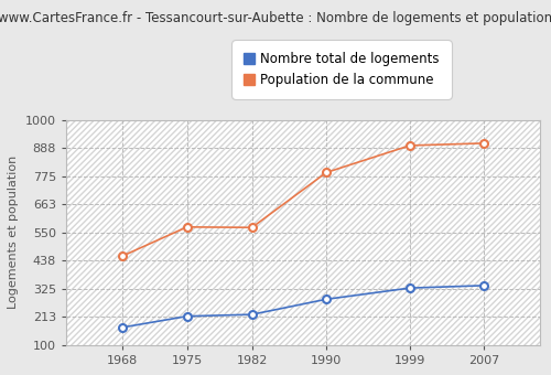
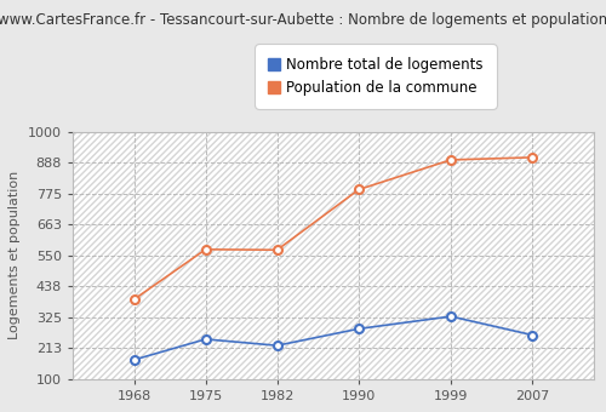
Population de la commune/1968: 455 -> 390
Nombre total de logements/1975: 215 -> 245
Nombre total de logements/2007: 338 -> 260
